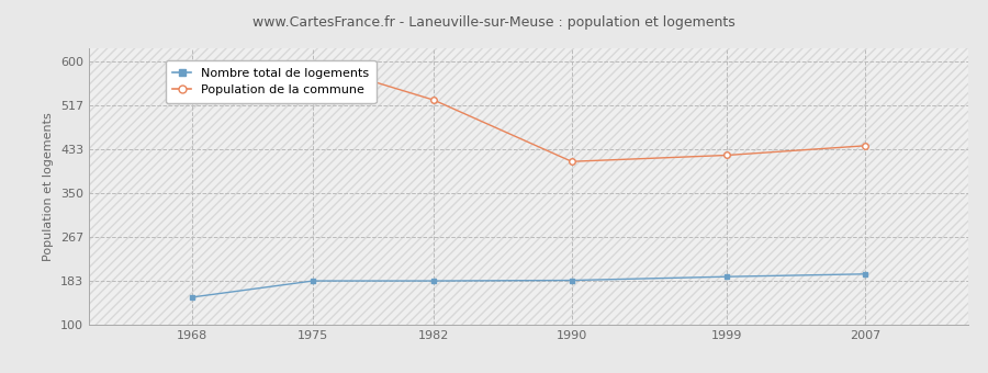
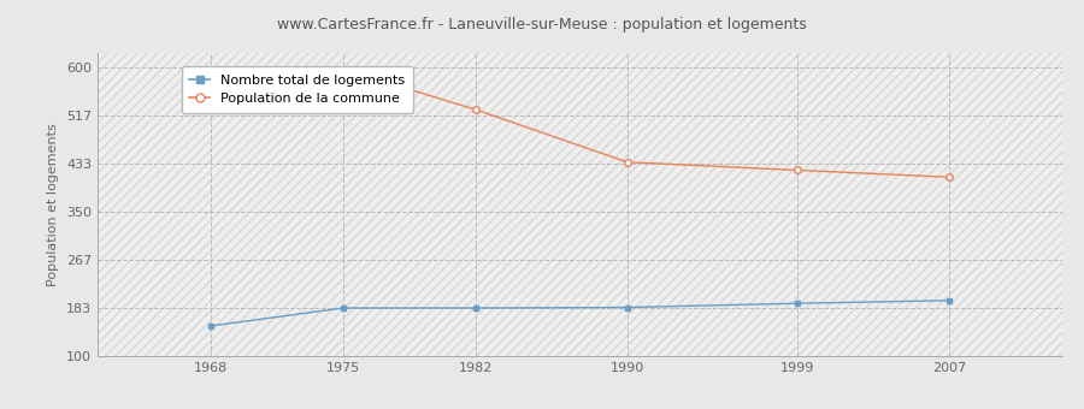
Population de la commune/1990: 410 -> 436
Population de la commune/2007: 440 -> 410
